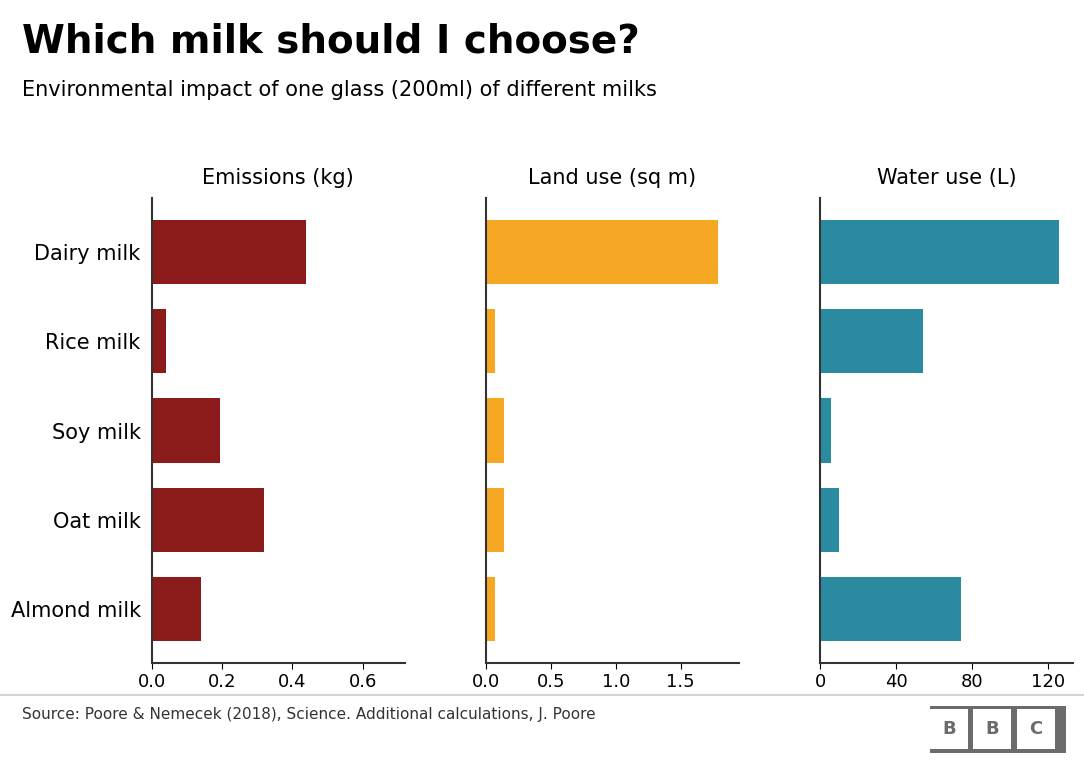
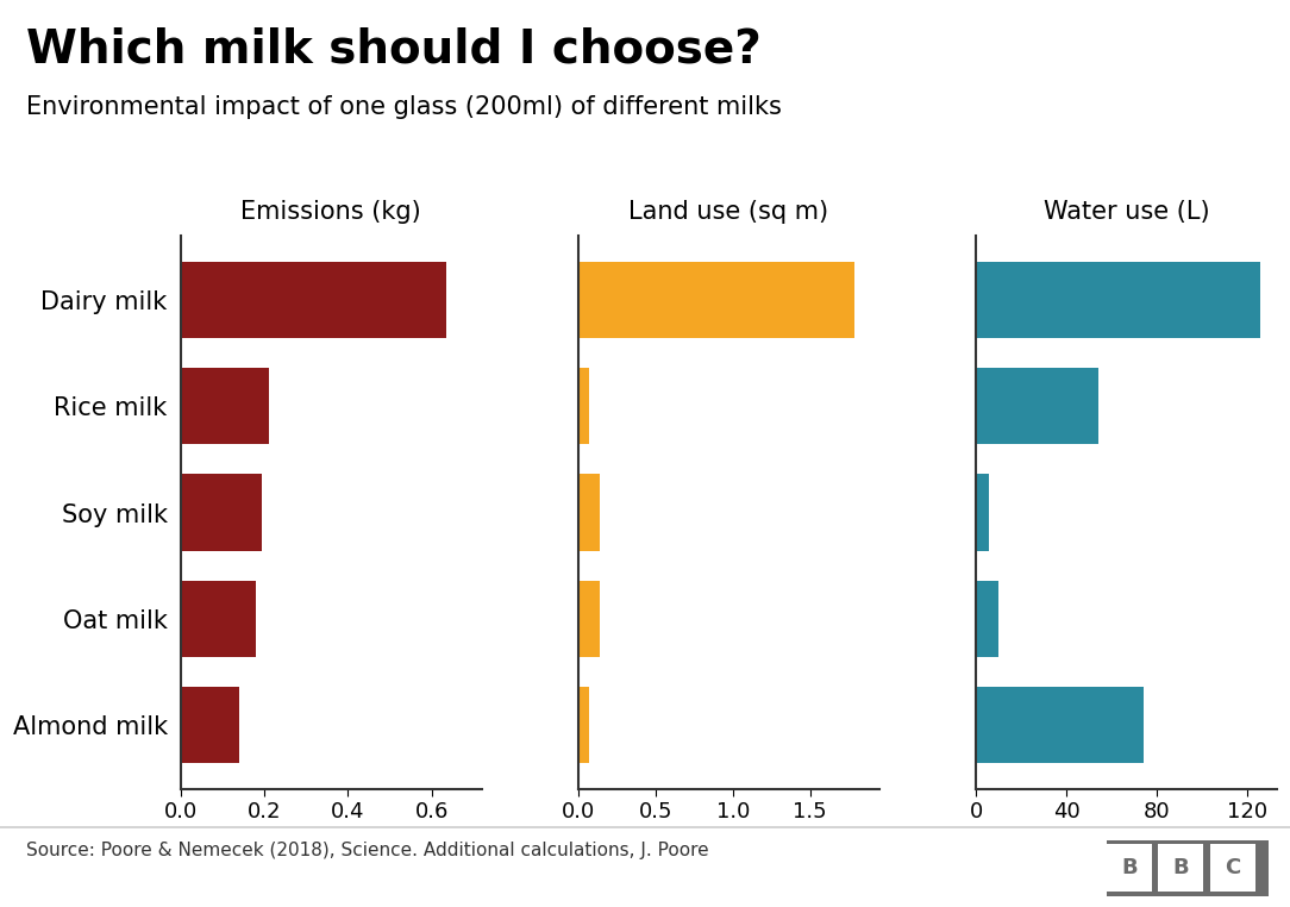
Emissions (kg)/Dairy milk: 0.440 -> 0.636
Emissions (kg)/Rice milk: 0.040 -> 0.212
Emissions (kg)/Oat milk: 0.320 -> 0.181
